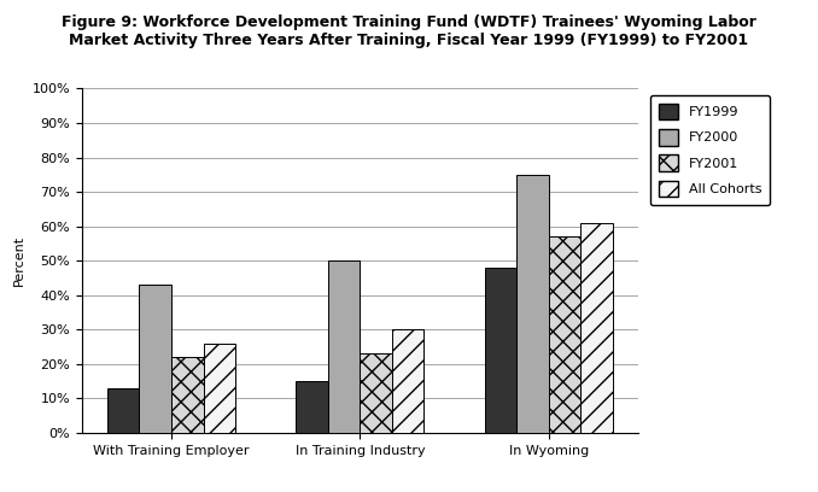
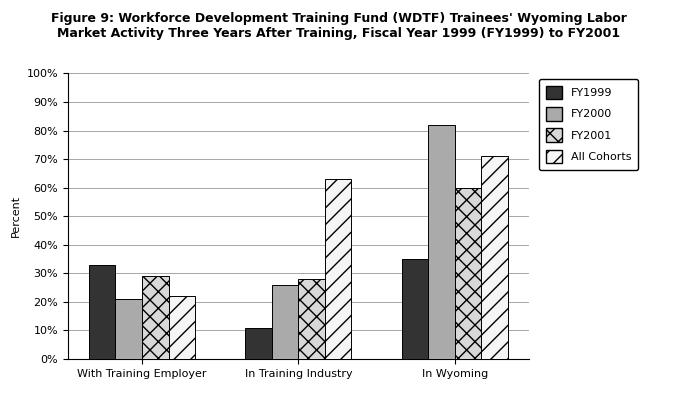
FY1999/With Training Employer: 13% -> 33%
FY2000/With Training Employer: 43% -> 21%
FY2001/With Training Employer: 22% -> 29%
All Cohorts/With Training Employer: 26% -> 22%
FY1999/In Training Industry: 15% -> 11%
FY2000/In Training Industry: 50% -> 26%
FY2001/In Training Industry: 23% -> 28%
All Cohorts/In Training Industry: 30% -> 63%
FY1999/In Wyoming: 48% -> 35%
FY2000/In Wyoming: 75% -> 82%
FY2001/In Wyoming: 57% -> 60%
All Cohorts/In Wyoming: 61% -> 71%
